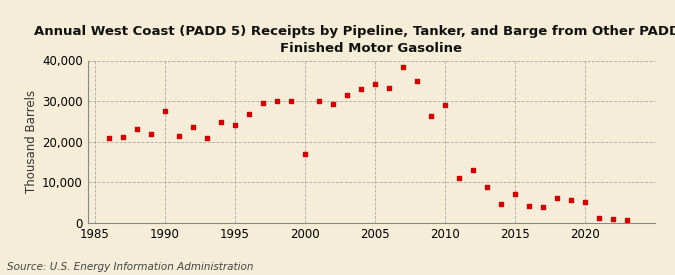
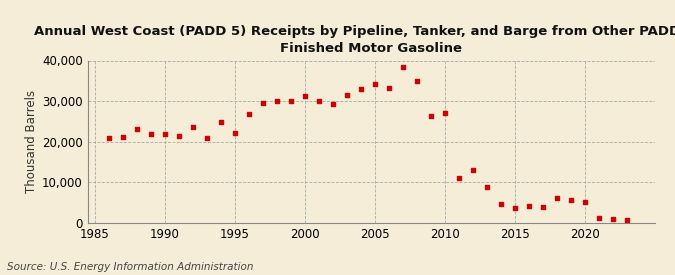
1990: 27,500 -> 21,800
1995: 24,000 -> 22,100
2000: 17,000 -> 31,300
2010: 29,000 -> 27,000
2015: 7,000 -> 3,700
